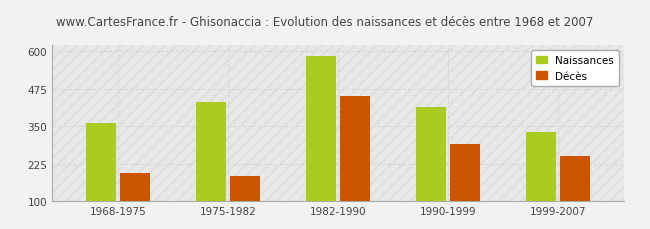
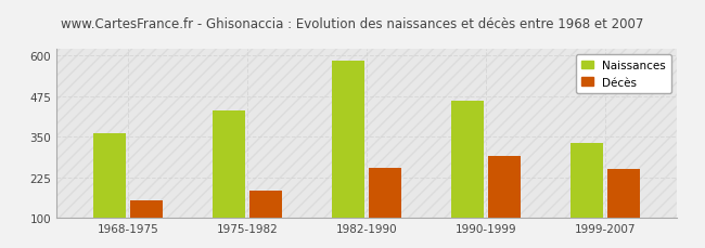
Décès/1968-1975: 195 -> 155
Décès/1982-1990: 450 -> 255
Naissances/1990-1999: 415 -> 460
